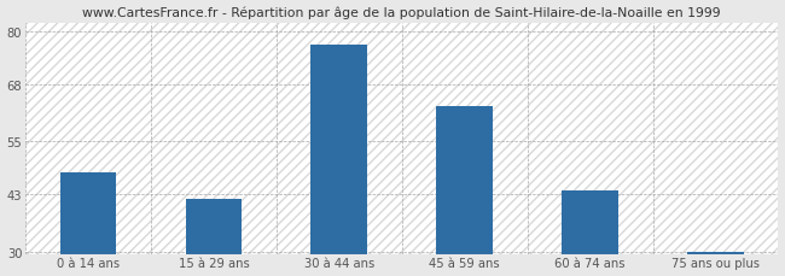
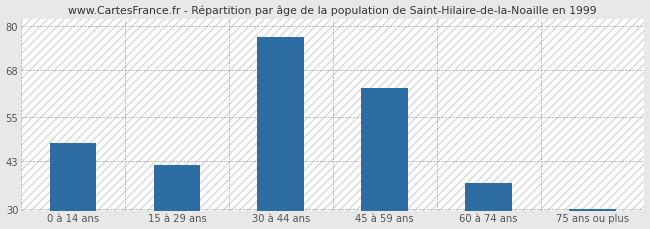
60 à 74 ans: 44 -> 37
